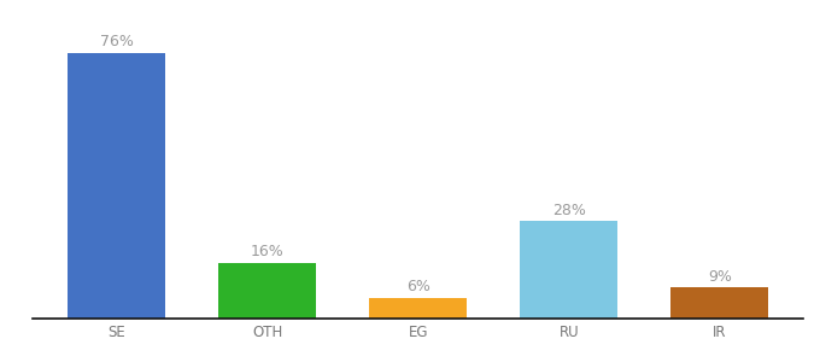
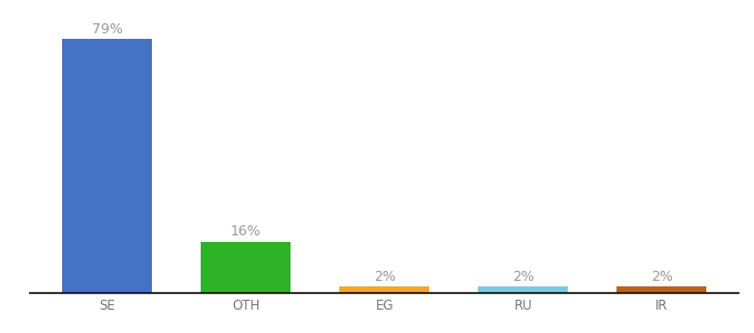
SE: 76% -> 79%
EG: 6% -> 2%
RU: 28% -> 2%
IR: 9% -> 2%
